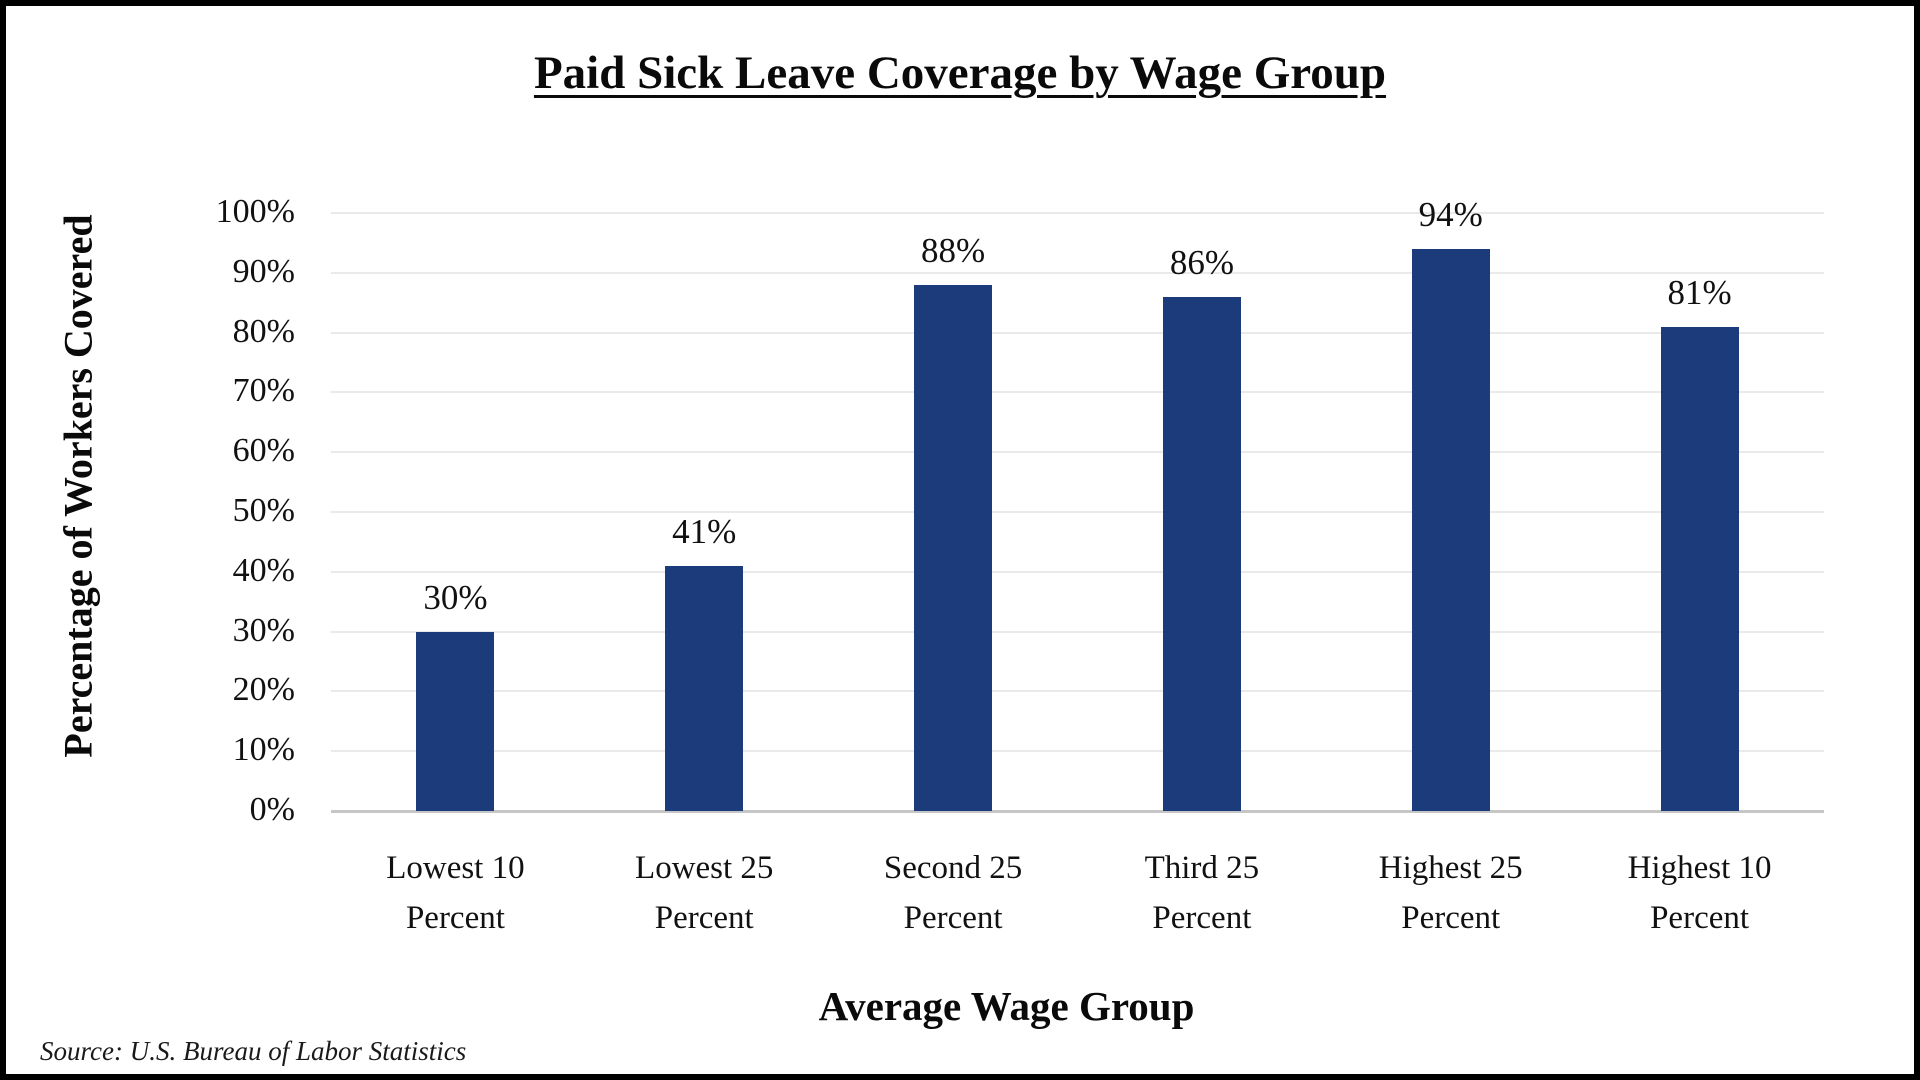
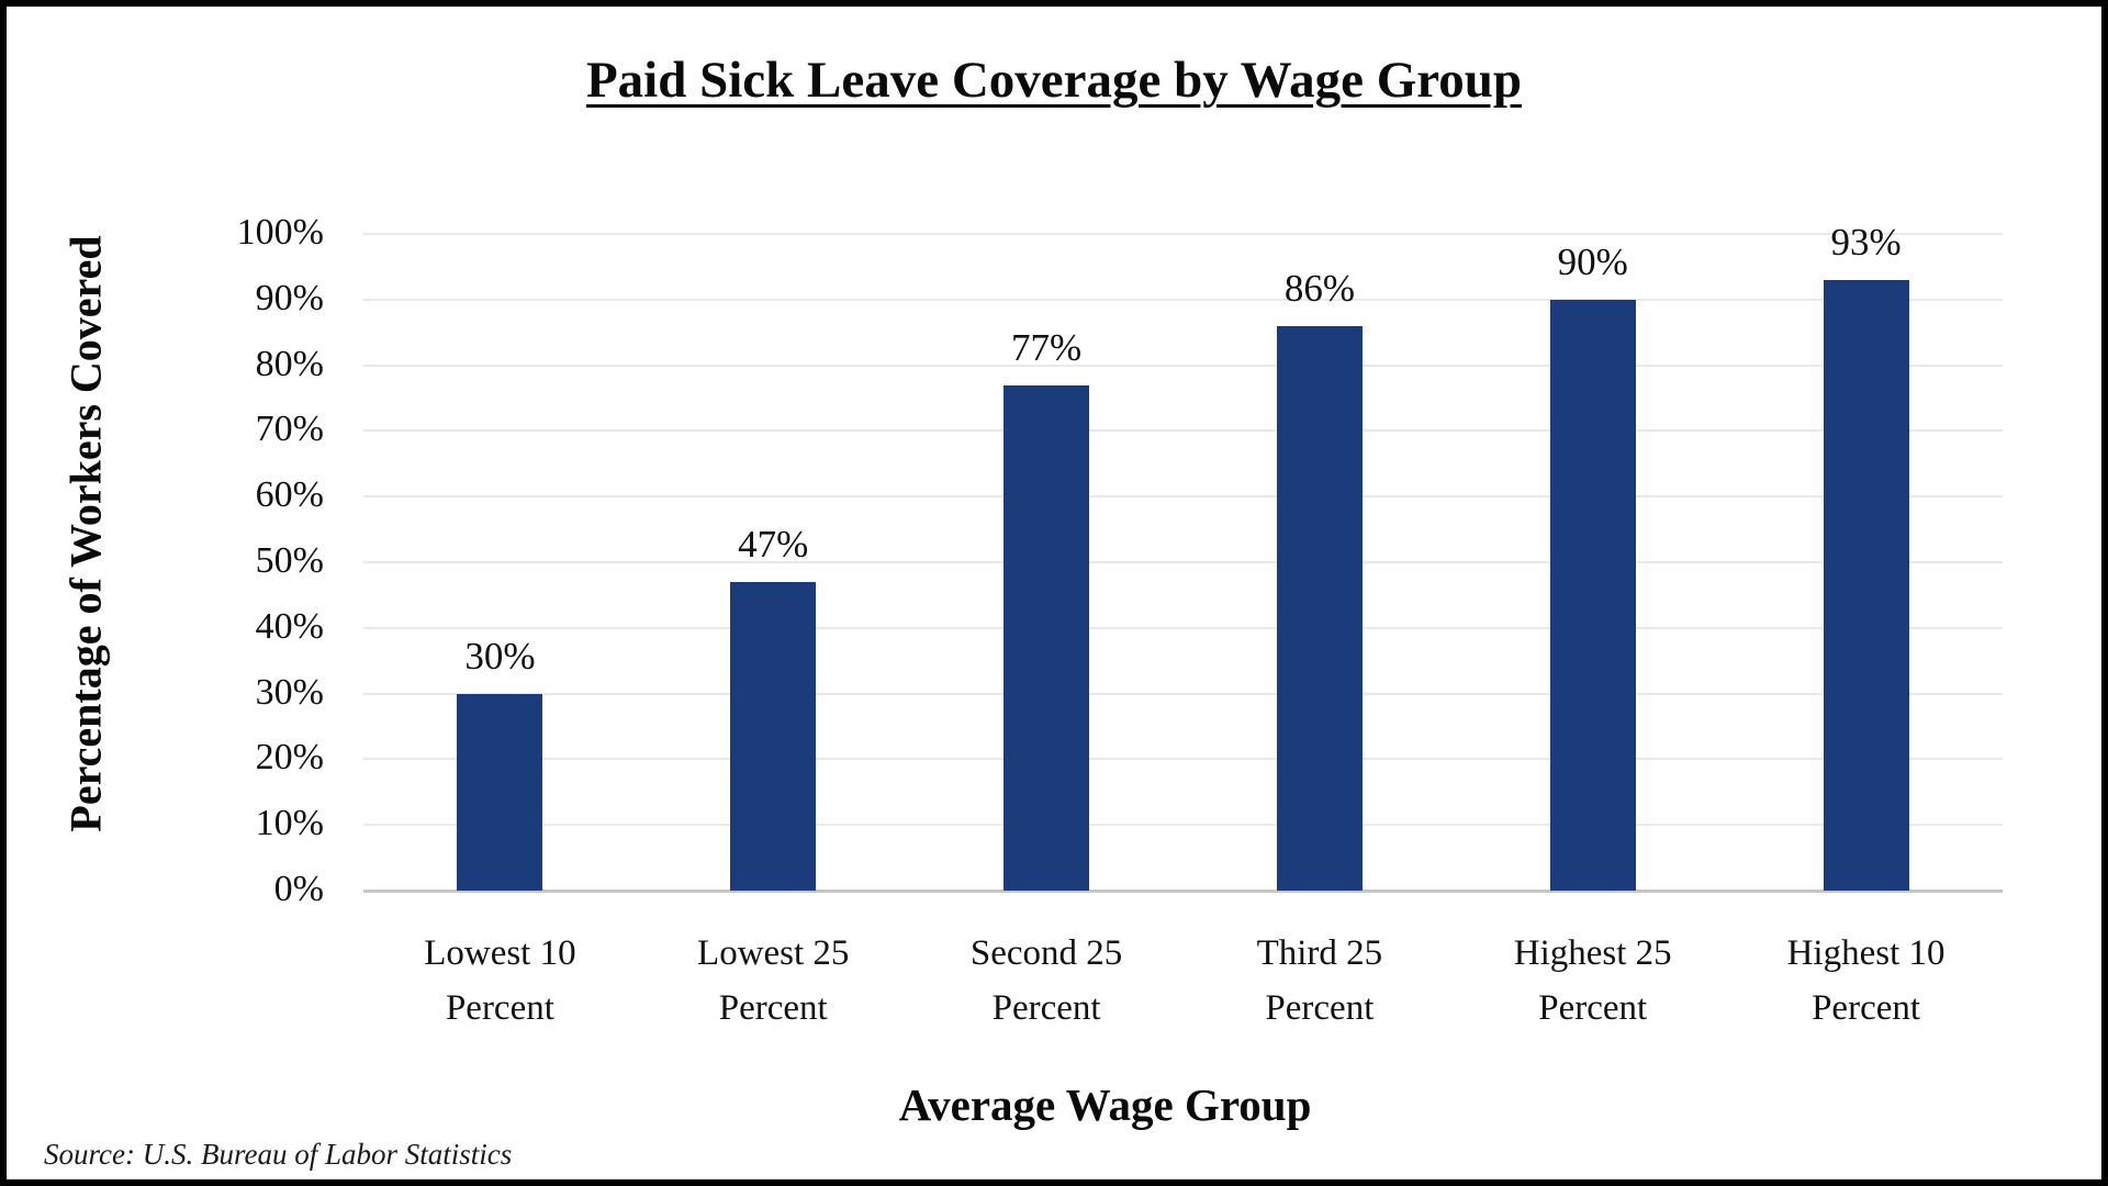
Lowest 25 Percent: 41% -> 47%
Second 25 Percent: 88% -> 77%
Highest 25 Percent: 94% -> 90%
Highest 10 Percent: 81% -> 93%
